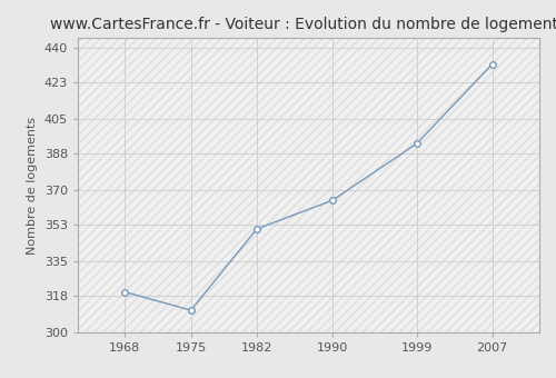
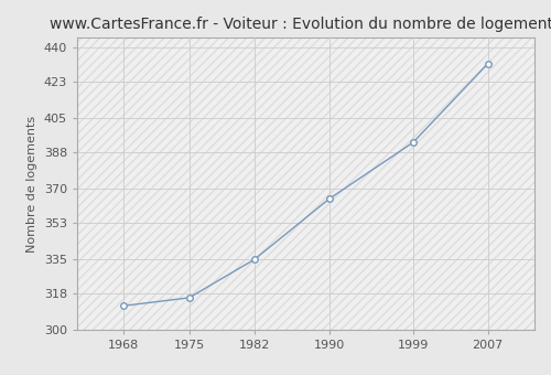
1968: 320 -> 312
1975: 311 -> 316
1982: 351 -> 335
